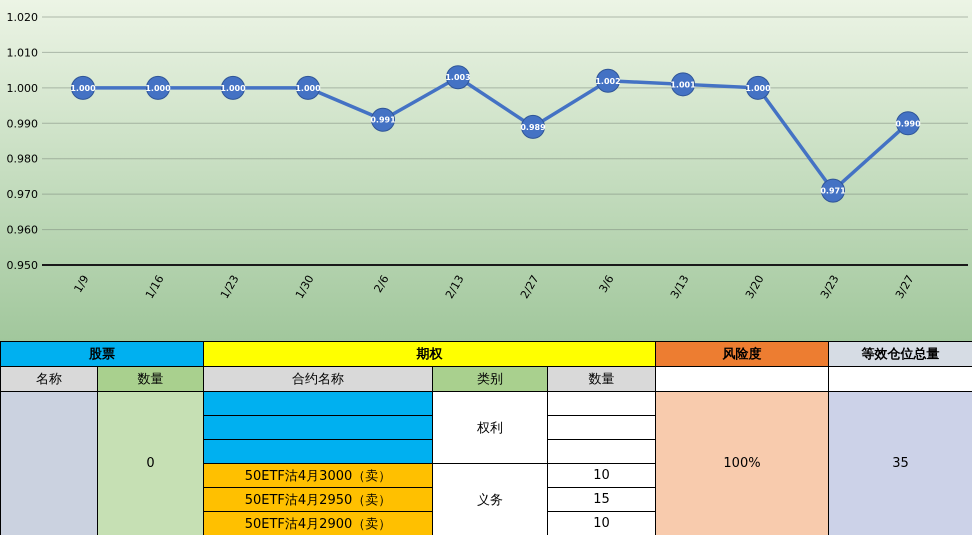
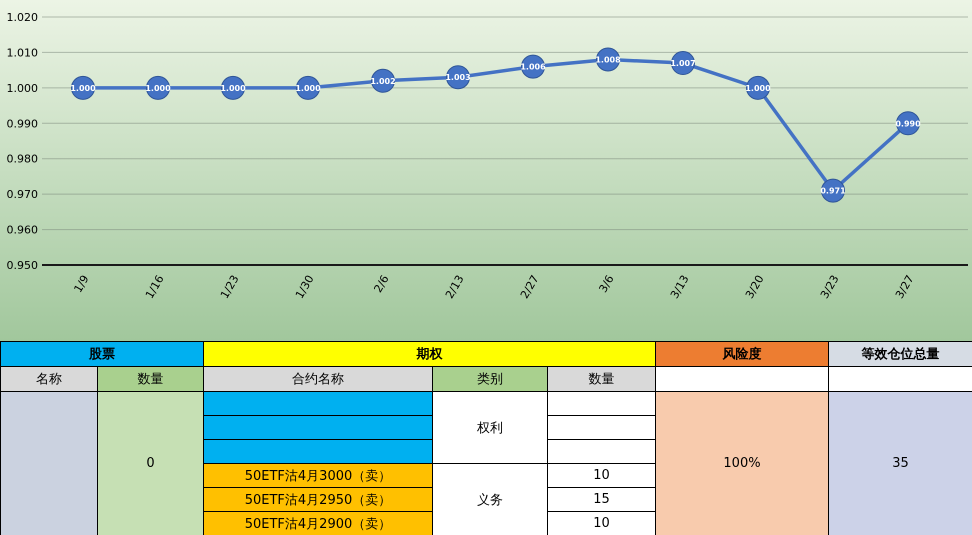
2/6: 0.991 -> 1.002
2/27: 0.989 -> 1.006
3/6: 1.002 -> 1.008
3/13: 1.001 -> 1.007
